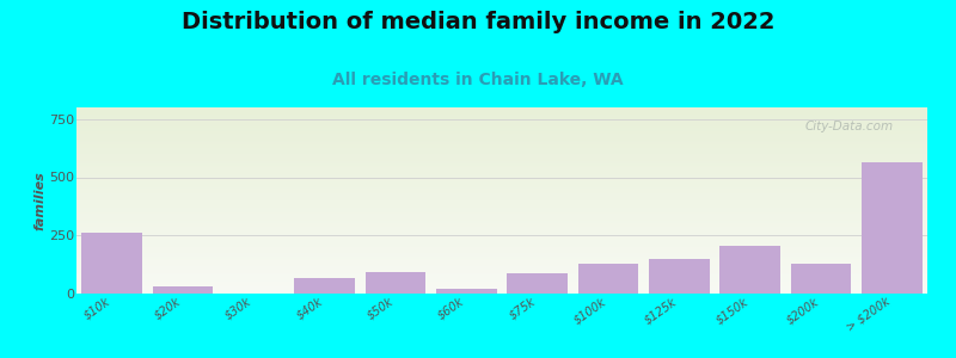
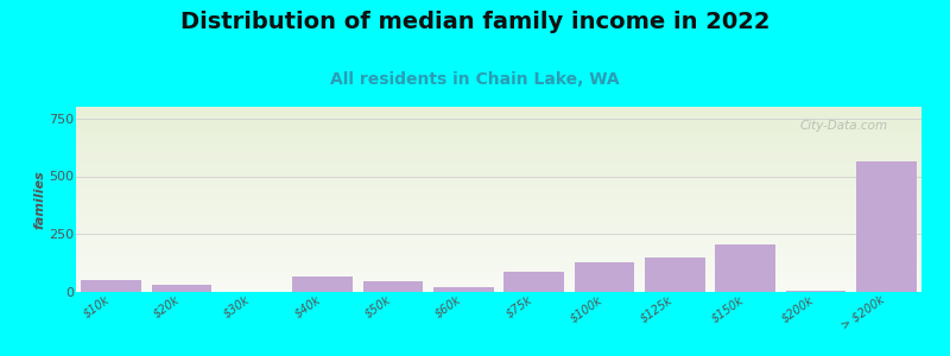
$10k: 260 -> 50
$50k: 90 -> 40
$200k: 130 -> 0
